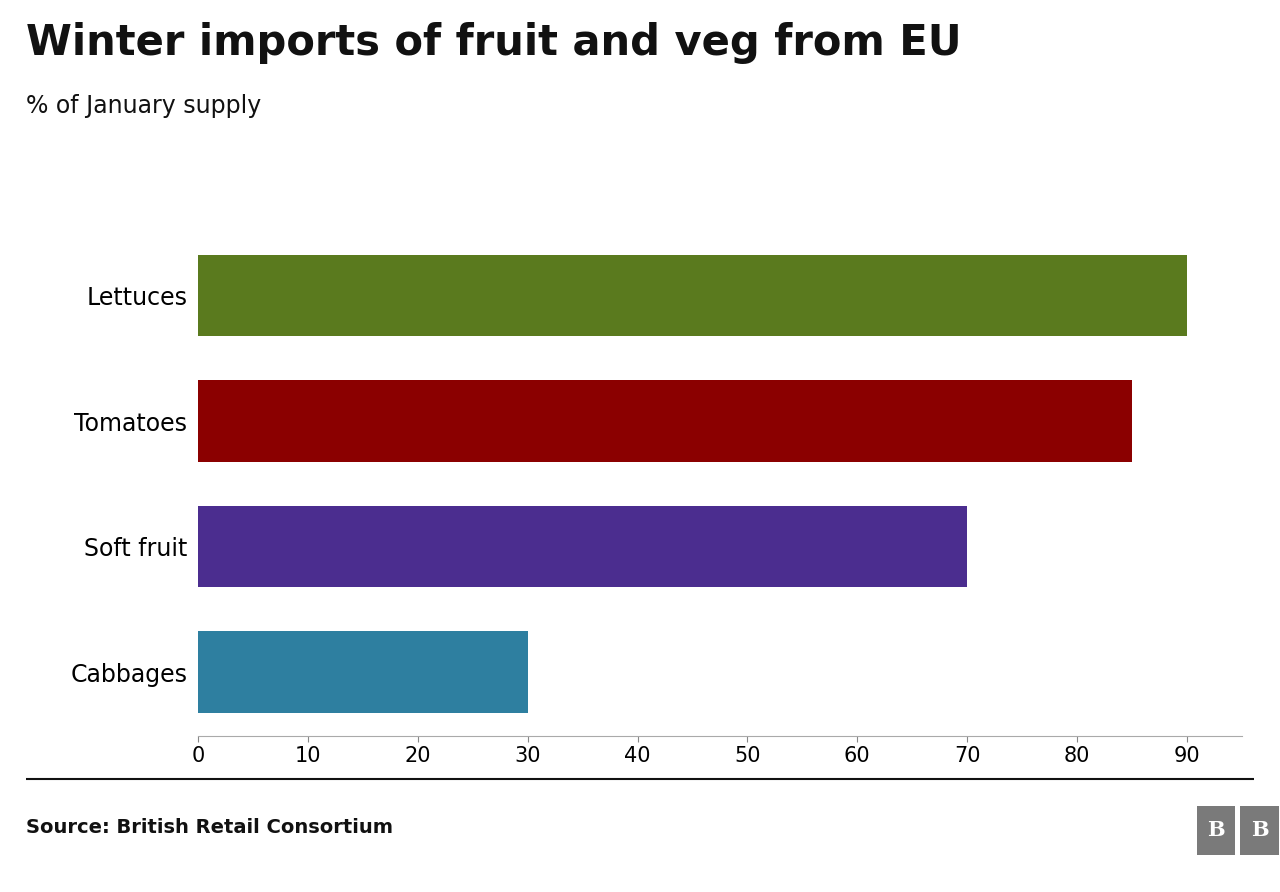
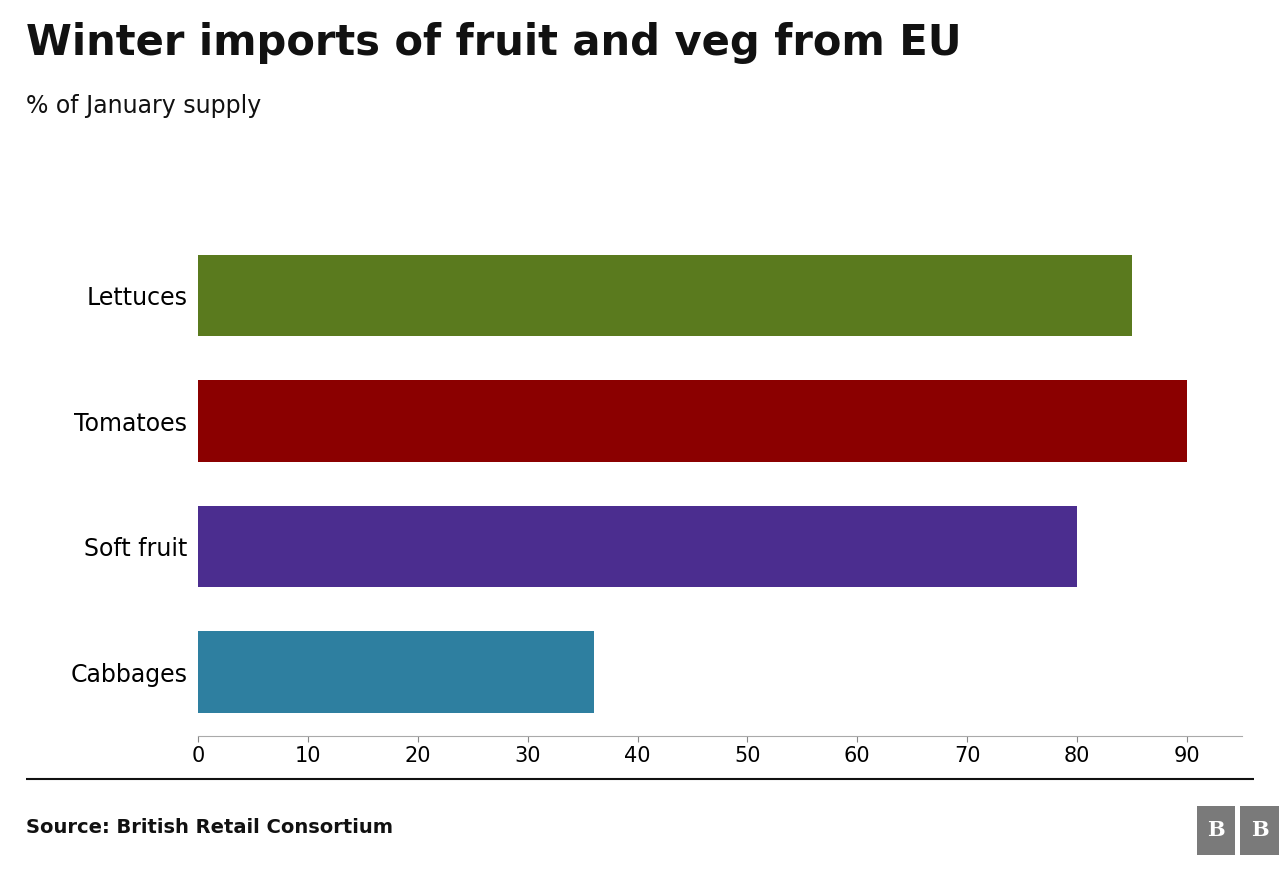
Lettuces: 90 -> 85
Tomatoes: 85 -> 90
Soft fruit: 70 -> 80
Cabbages: 30 -> 36
